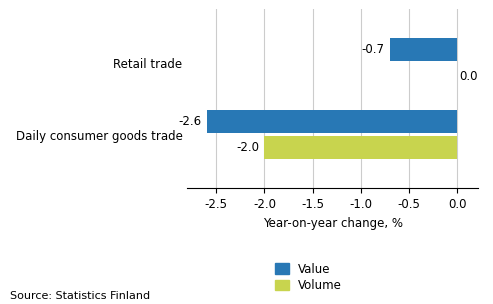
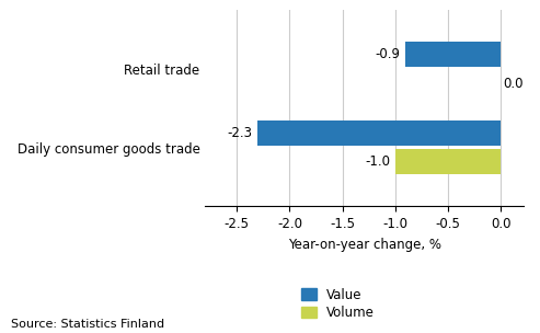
Value/Retail trade: -0.7 -> -0.9
Value/Daily consumer goods trade: -2.6 -> -2.3
Volume/Daily consumer goods trade: -2.0 -> -1.0
